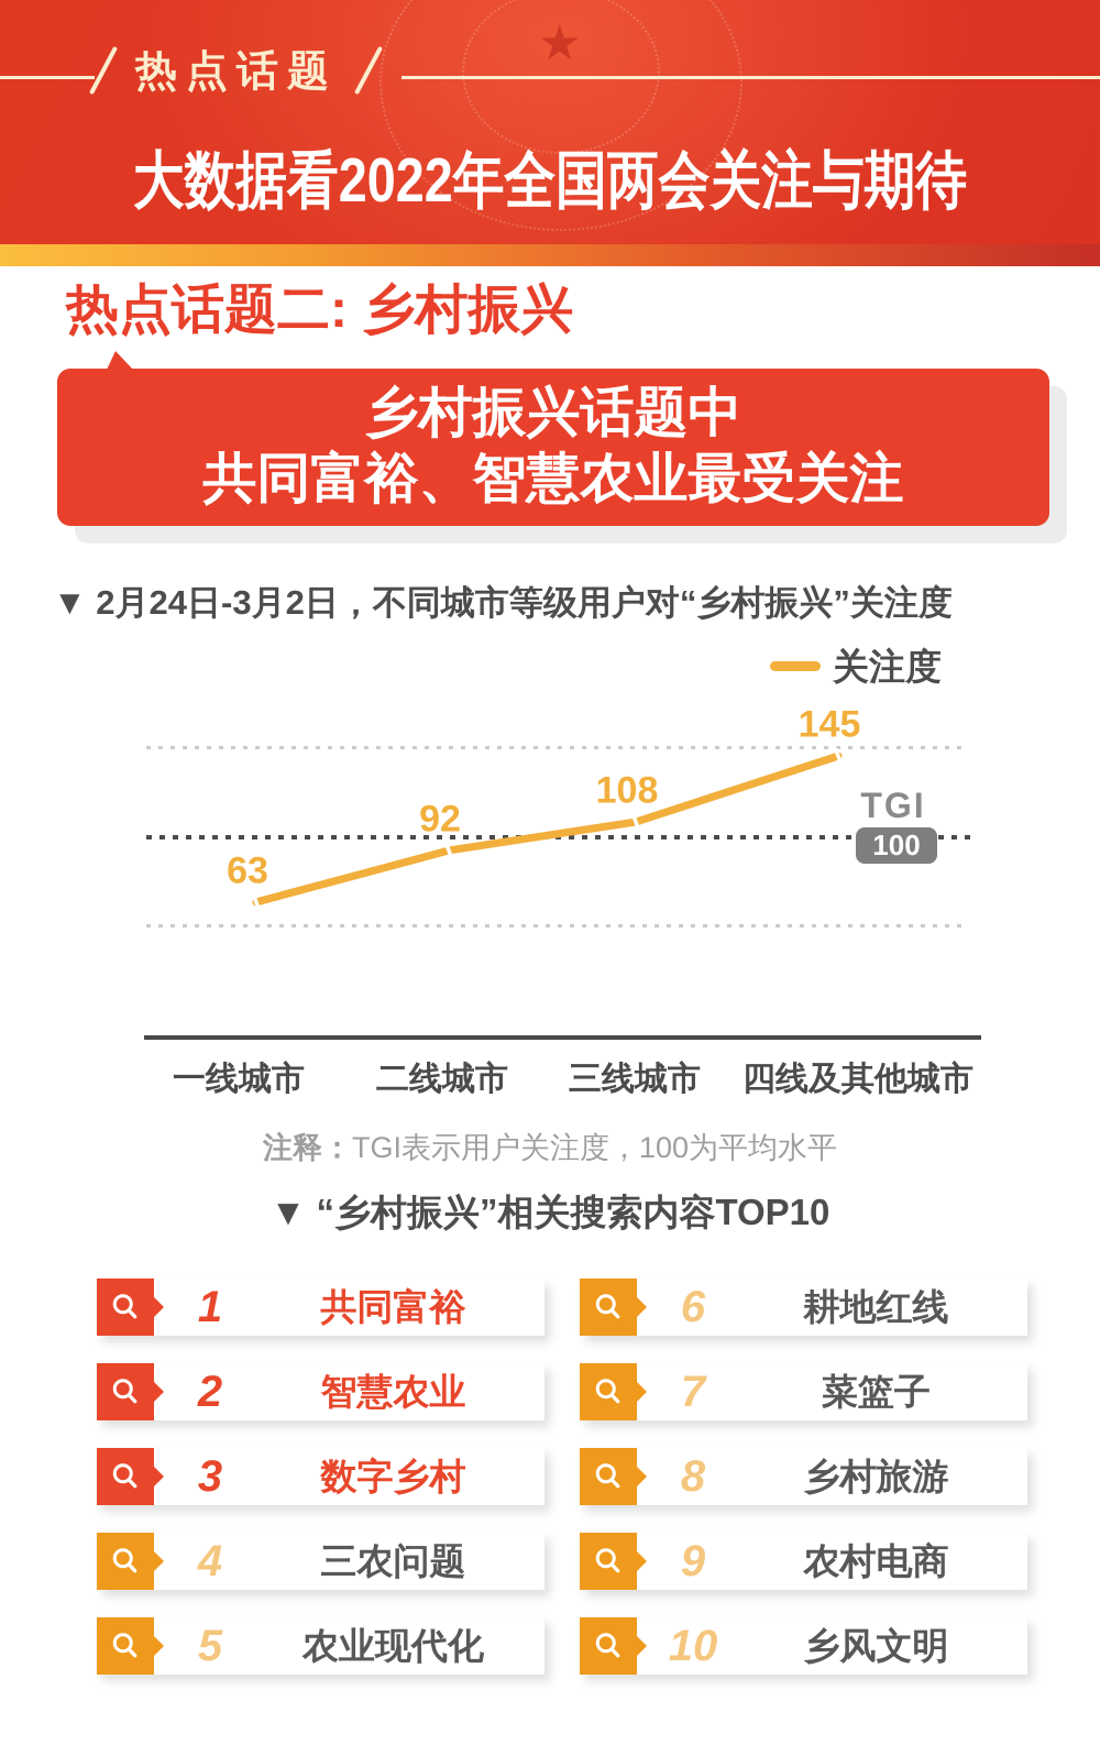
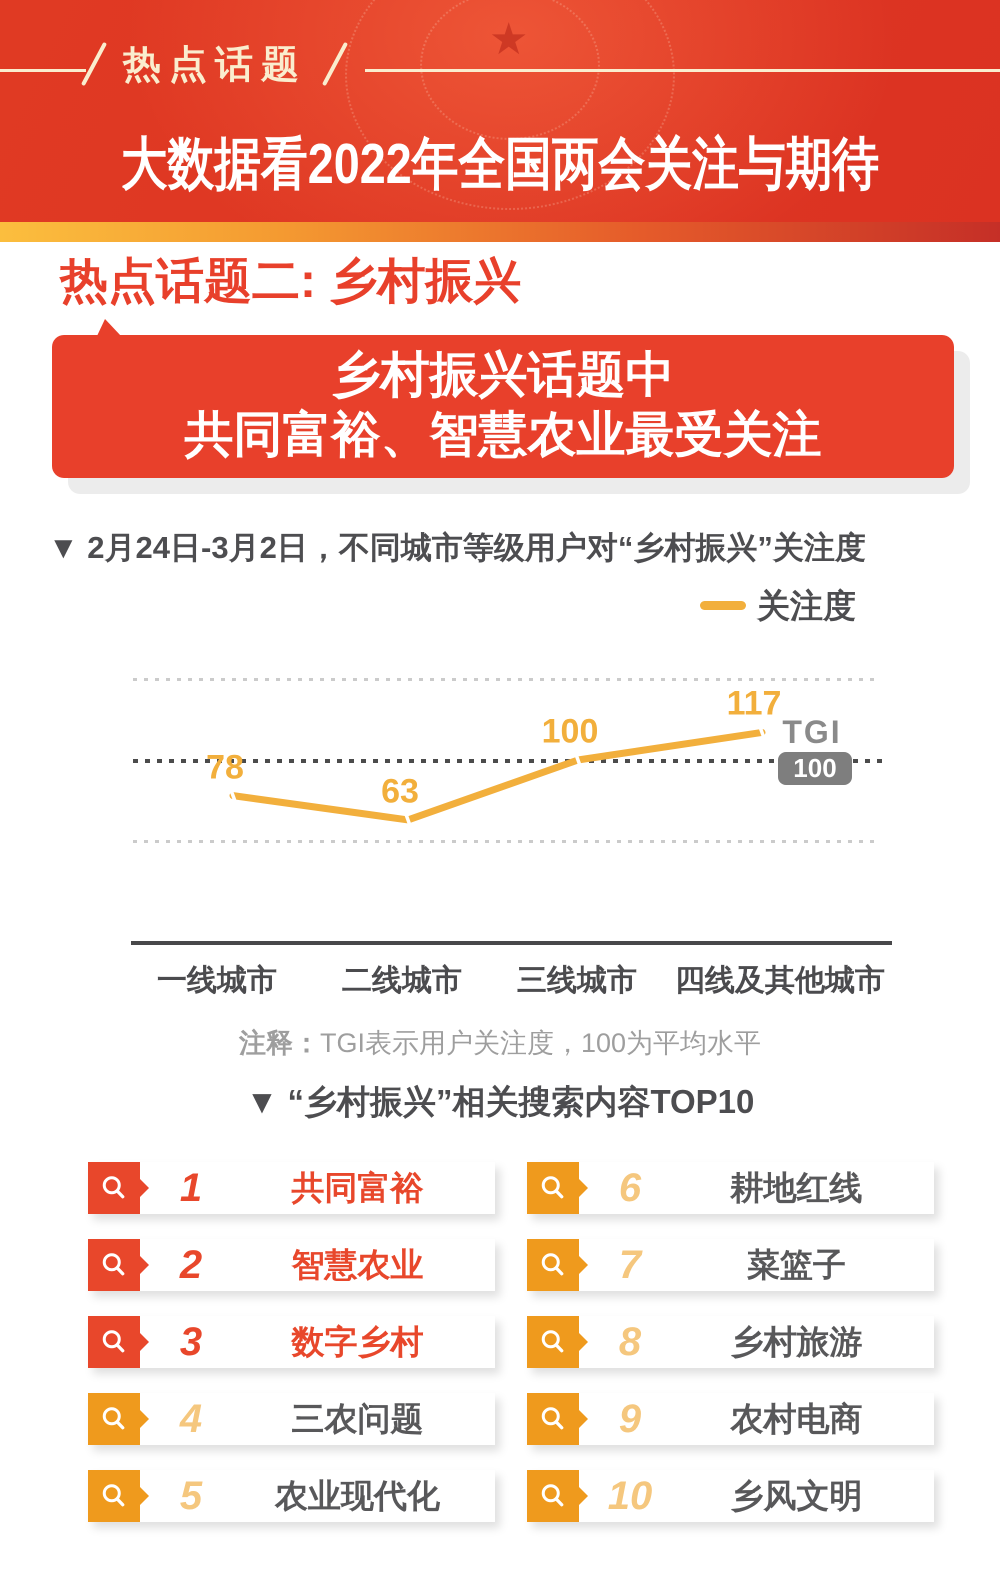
一线城市: 63 -> 78
二线城市: 92 -> 63
三线城市: 108 -> 100
四线及其他城市: 145 -> 117
